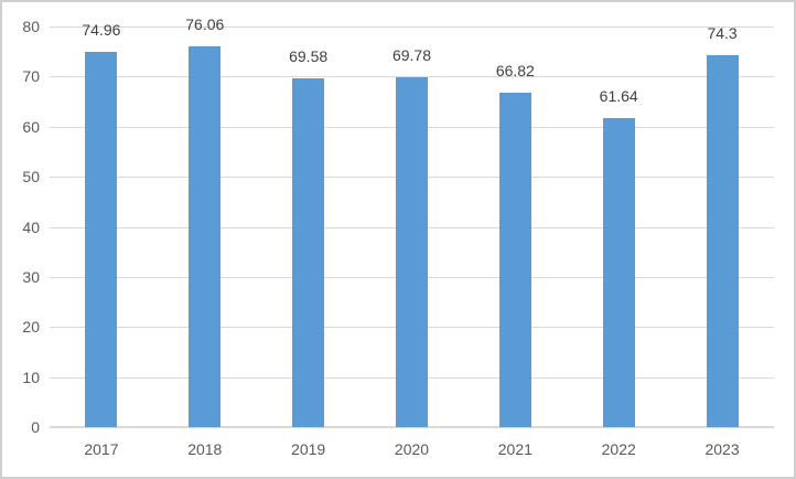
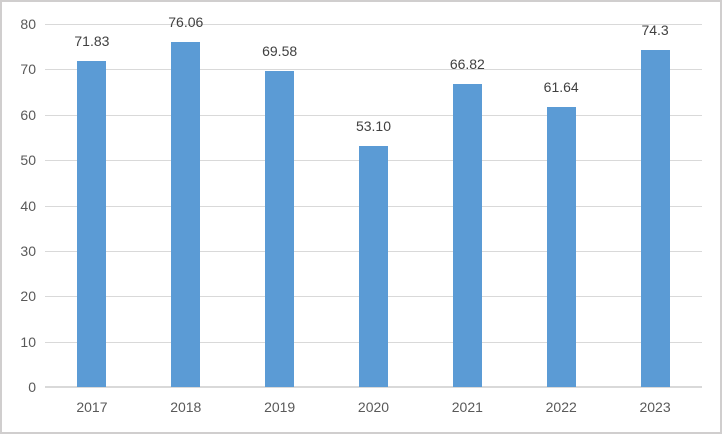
2017: 74.96 -> 71.83
2020: 69.78 -> 53.10
